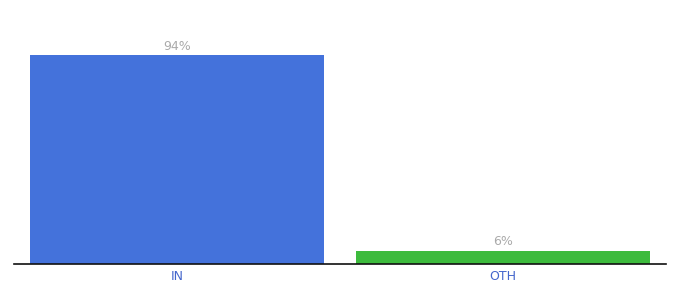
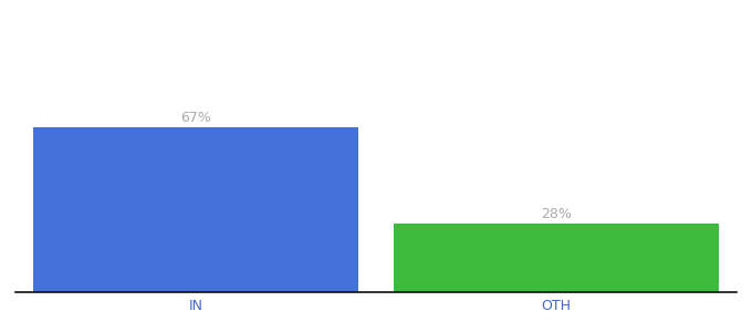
IN: 94% -> 67%
OTH: 6% -> 28%
